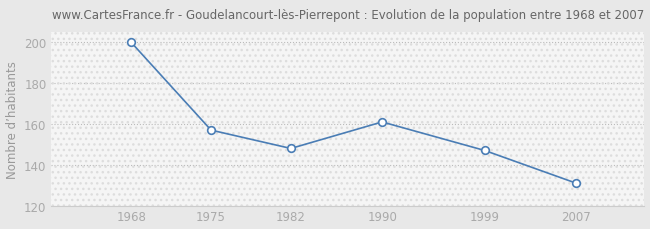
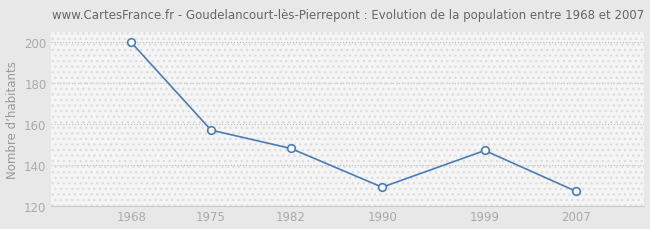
1990: 161 -> 129
2007: 131 -> 127
